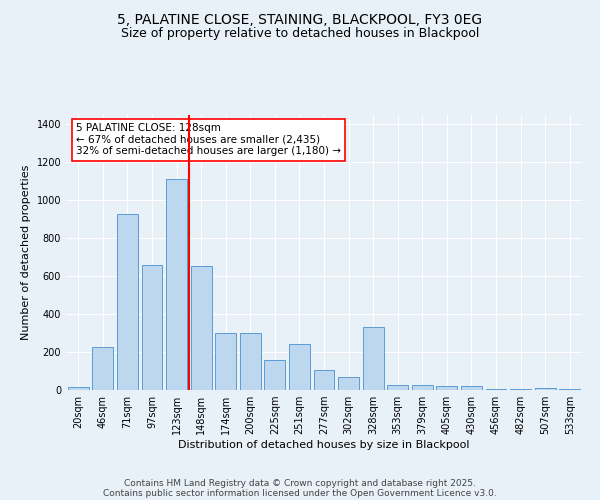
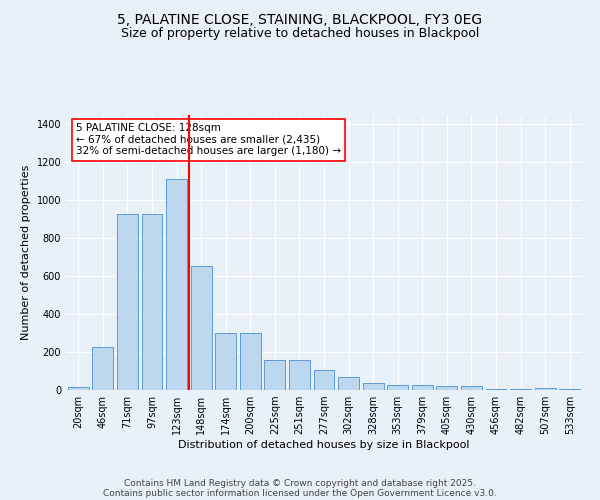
97sqm: 660 -> 930
251sqm: 240 -> 160
328sqm: 330 -> 40
